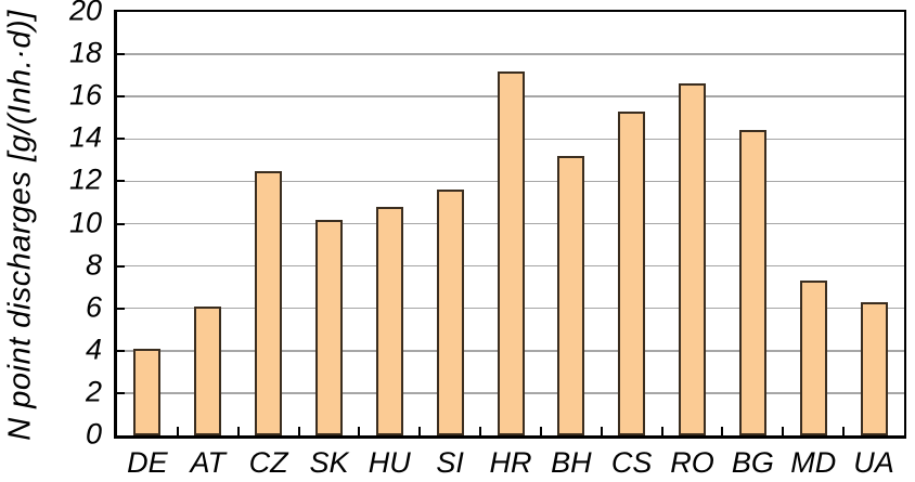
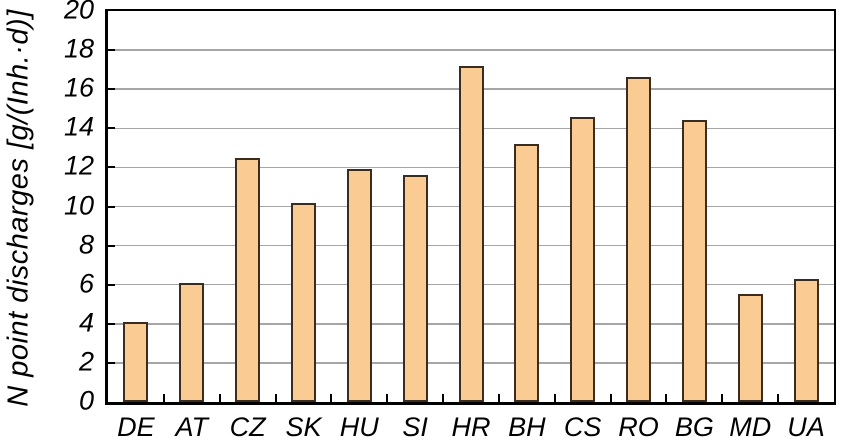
HU: 10.8 -> 11.9
CS: 15.3 -> 14.6
MD: 7.3 -> 5.5
